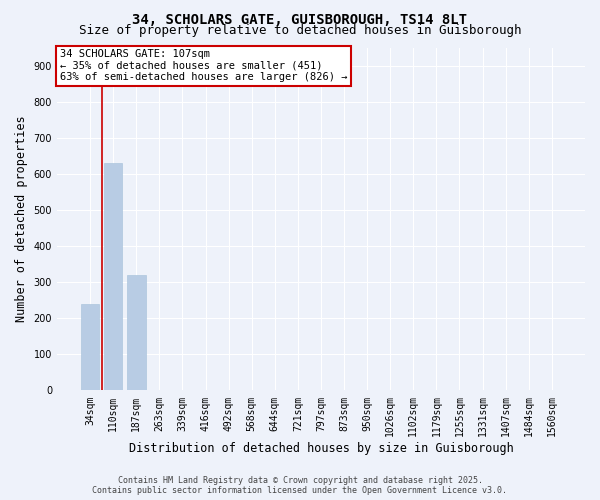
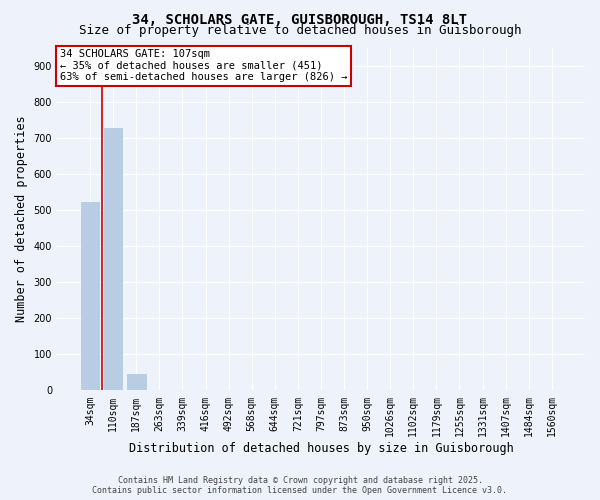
34sqm: 240 -> 522
110sqm: 630 -> 726
187sqm: 320 -> 45
